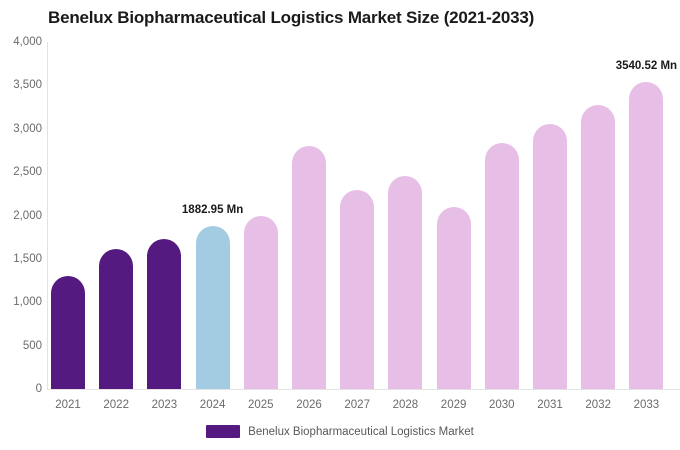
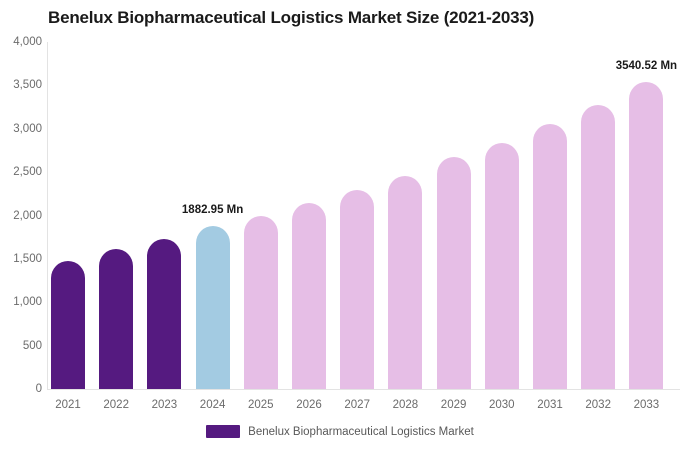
2021: 1300 -> 1500
2026: 2800 -> 2100
2029: 2100 -> 2700
